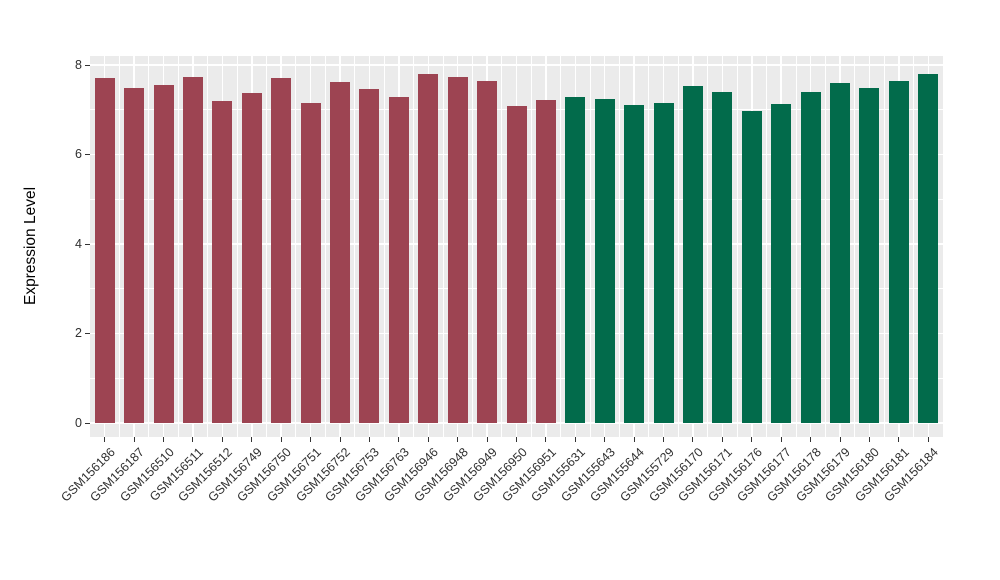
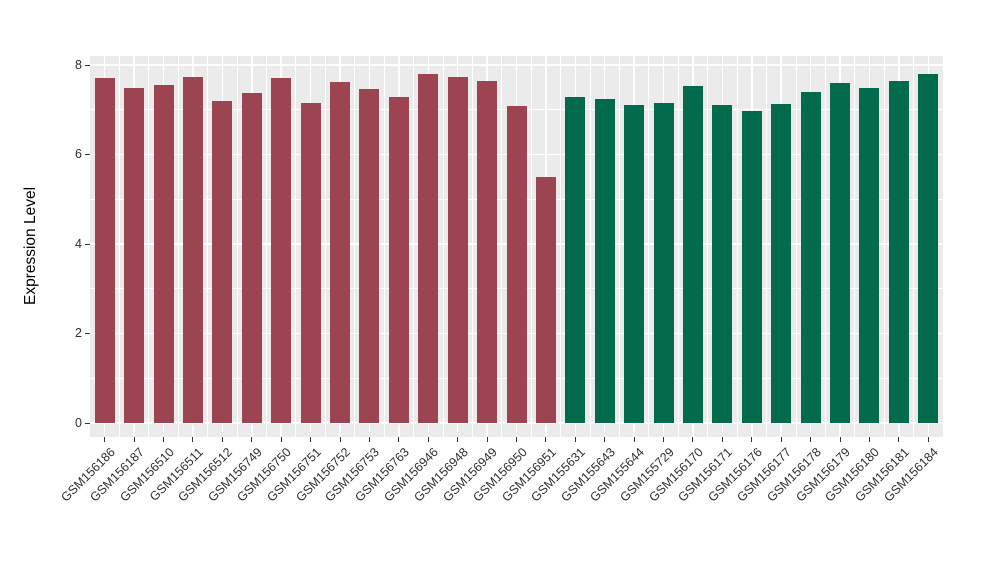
GSM156951: 7.2 -> 5.5
GSM156171: 7.4 -> 7.1
